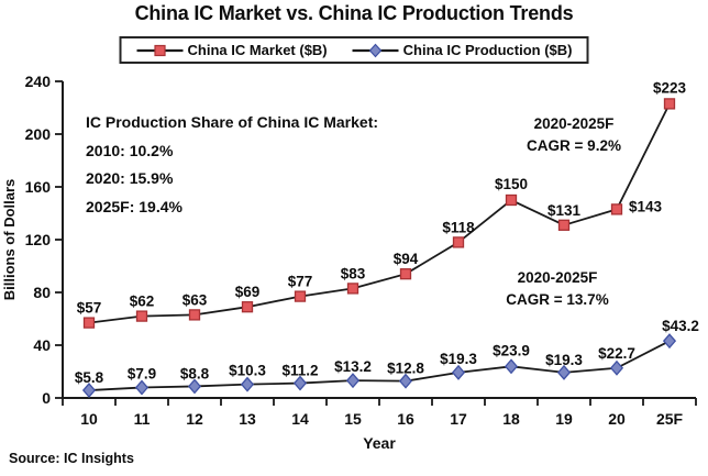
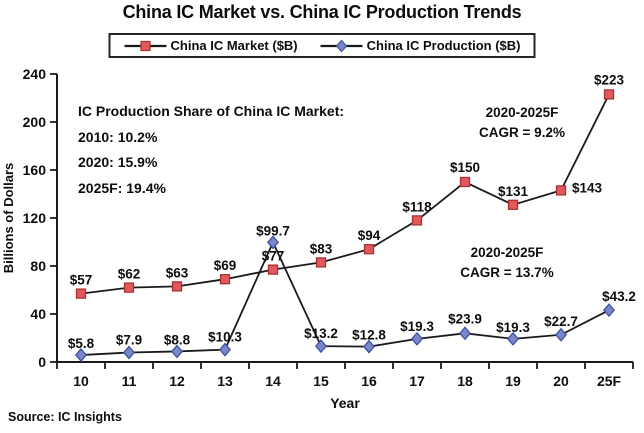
China IC Production ($B)/14: $11.2 -> $99.7
